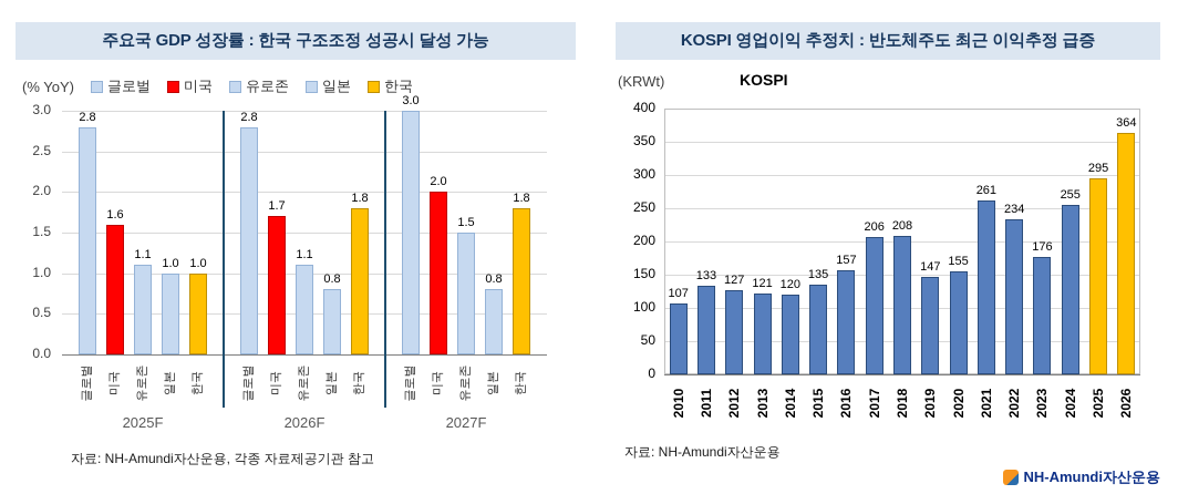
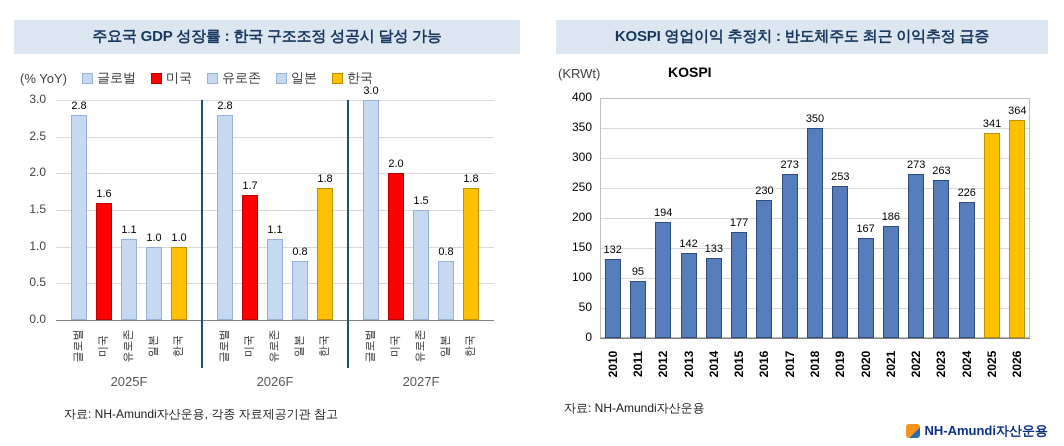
KOSPI 영업이익 추정치 : 반도체주도 최근 이익추정 급증/2010: 107 -> 132
KOSPI 영업이익 추정치 : 반도체주도 최근 이익추정 급증/2011: 133 -> 95
KOSPI 영업이익 추정치 : 반도체주도 최근 이익추정 급증/2012: 127 -> 194
KOSPI 영업이익 추정치 : 반도체주도 최근 이익추정 급증/2013: 121 -> 142
KOSPI 영업이익 추정치 : 반도체주도 최근 이익추정 급증/2014: 120 -> 133
KOSPI 영업이익 추정치 : 반도체주도 최근 이익추정 급증/2015: 135 -> 177
KOSPI 영업이익 추정치 : 반도체주도 최근 이익추정 급증/2016: 157 -> 230
KOSPI 영업이익 추정치 : 반도체주도 최근 이익추정 급증/2017: 206 -> 273
KOSPI 영업이익 추정치 : 반도체주도 최근 이익추정 급증/2018: 208 -> 350
KOSPI 영업이익 추정치 : 반도체주도 최근 이익추정 급증/2019: 147 -> 253
KOSPI 영업이익 추정치 : 반도체주도 최근 이익추정 급증/2020: 155 -> 167
KOSPI 영업이익 추정치 : 반도체주도 최근 이익추정 급증/2021: 261 -> 186
KOSPI 영업이익 추정치 : 반도체주도 최근 이익추정 급증/2022: 234 -> 273
KOSPI 영업이익 추정치 : 반도체주도 최근 이익추정 급증/2023: 176 -> 263
KOSPI 영업이익 추정치 : 반도체주도 최근 이익추정 급증/2024: 255 -> 226
KOSPI 영업이익 추정치 : 반도체주도 최근 이익추정 급증/2025: 295 -> 341
